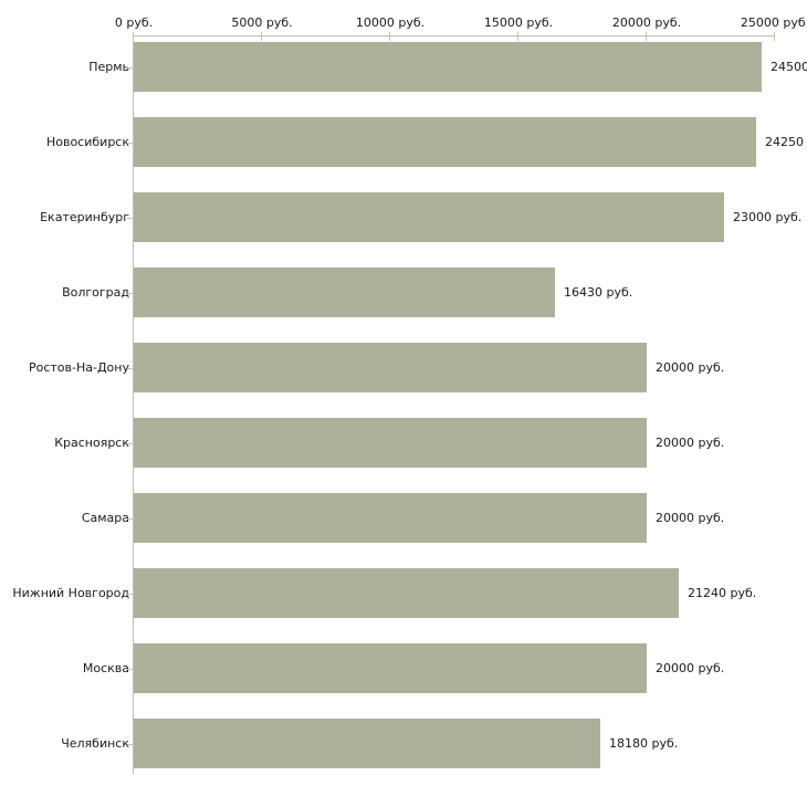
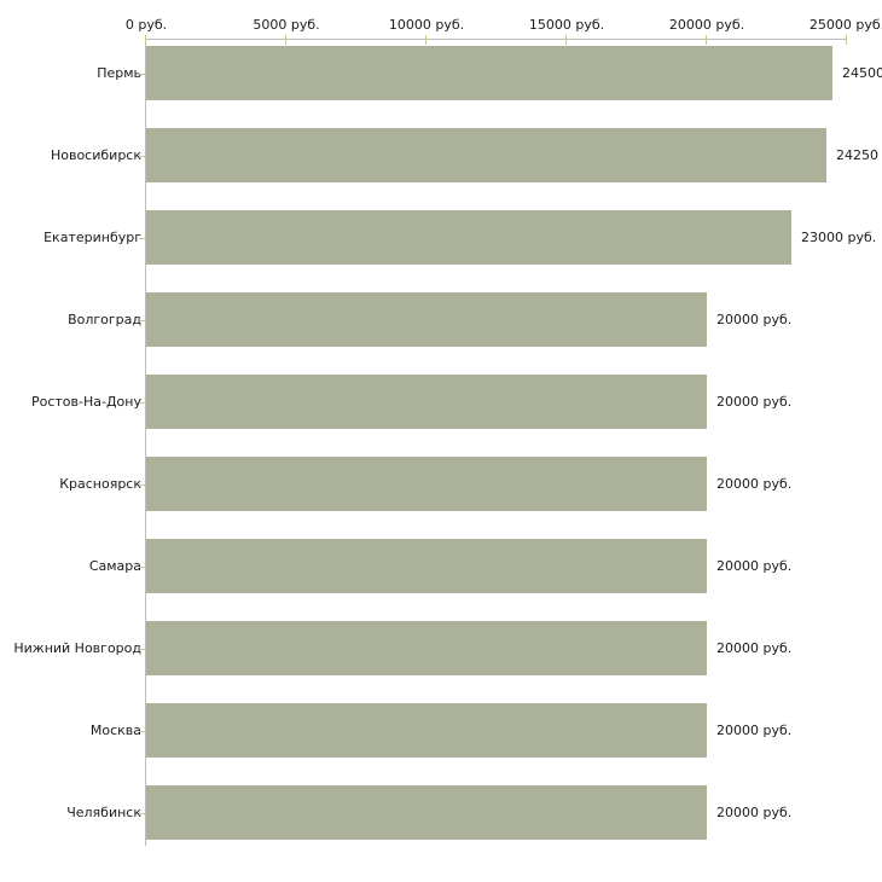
Волгоград: 16430 -> 20000
Нижний Новгород: 21240 -> 20000
Челябинск: 18180 -> 20000
